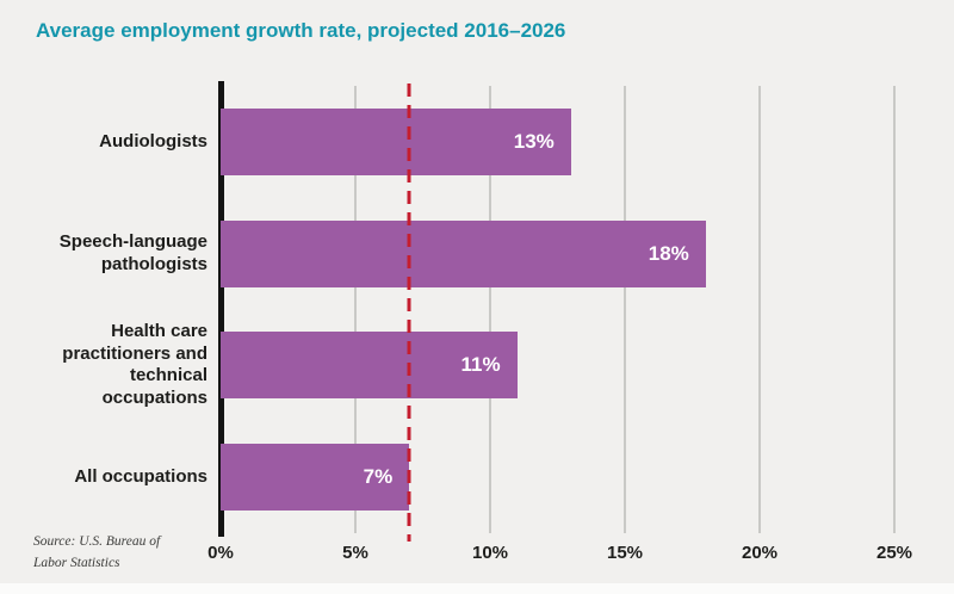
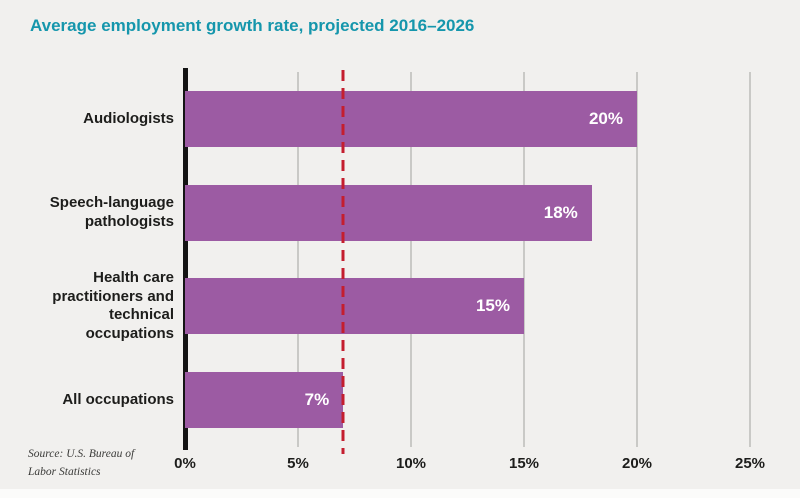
Audiologists: 13% -> 20%
Health care practitioners and technical occupations: 11% -> 15%
